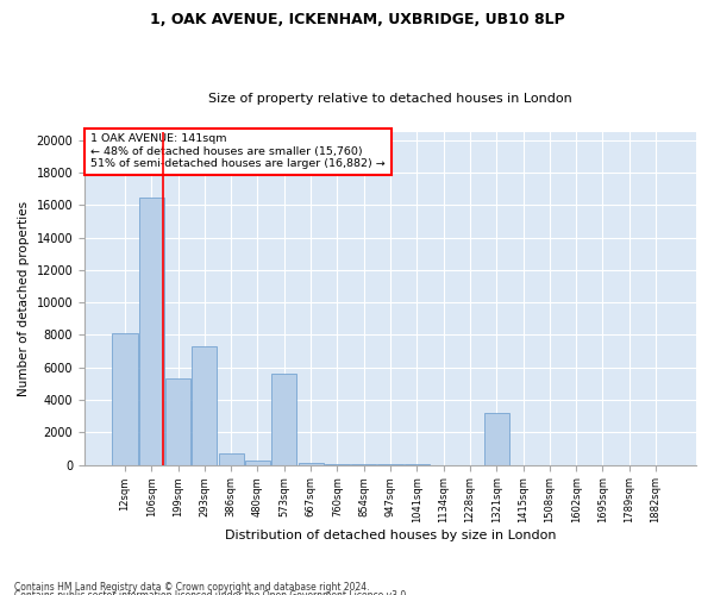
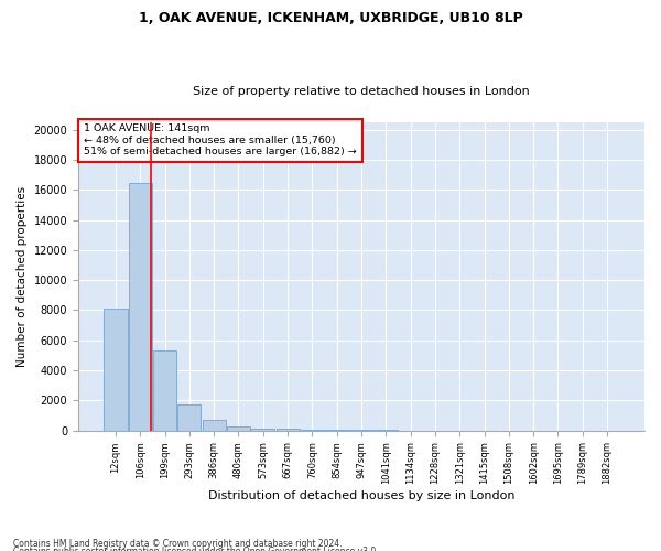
293sqm: 7300 -> 1800
573sqm: 5600 -> 200
1321sqm: 3200 -> 0
